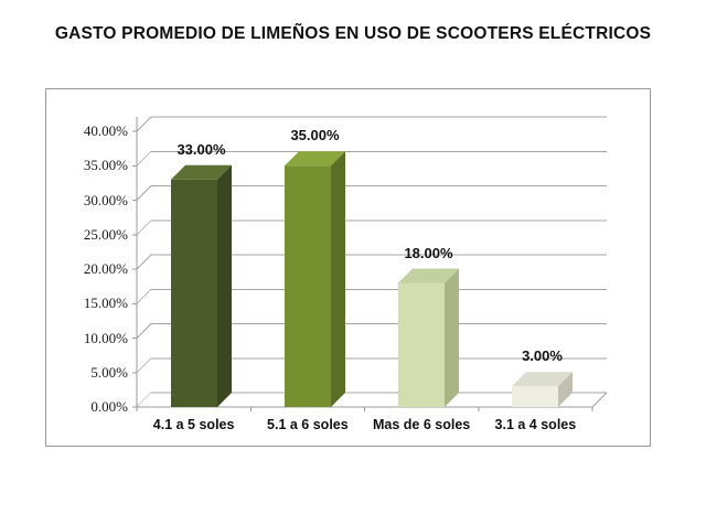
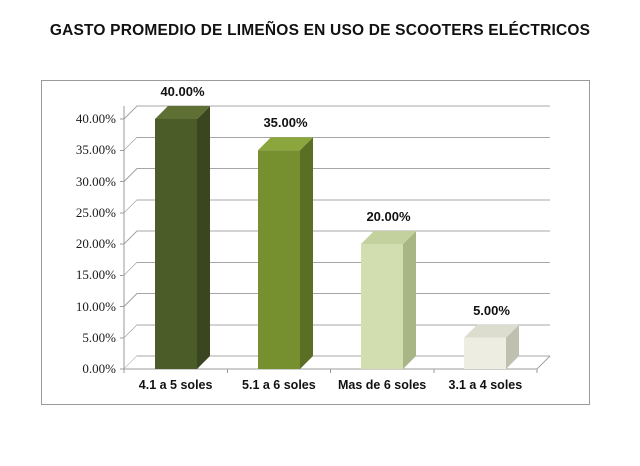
4.1 a 5 soles: 33.00% -> 40.00%
Mas de 6 soles: 18.00% -> 20.00%
3.1 a 4 soles: 3.00% -> 5.00%
